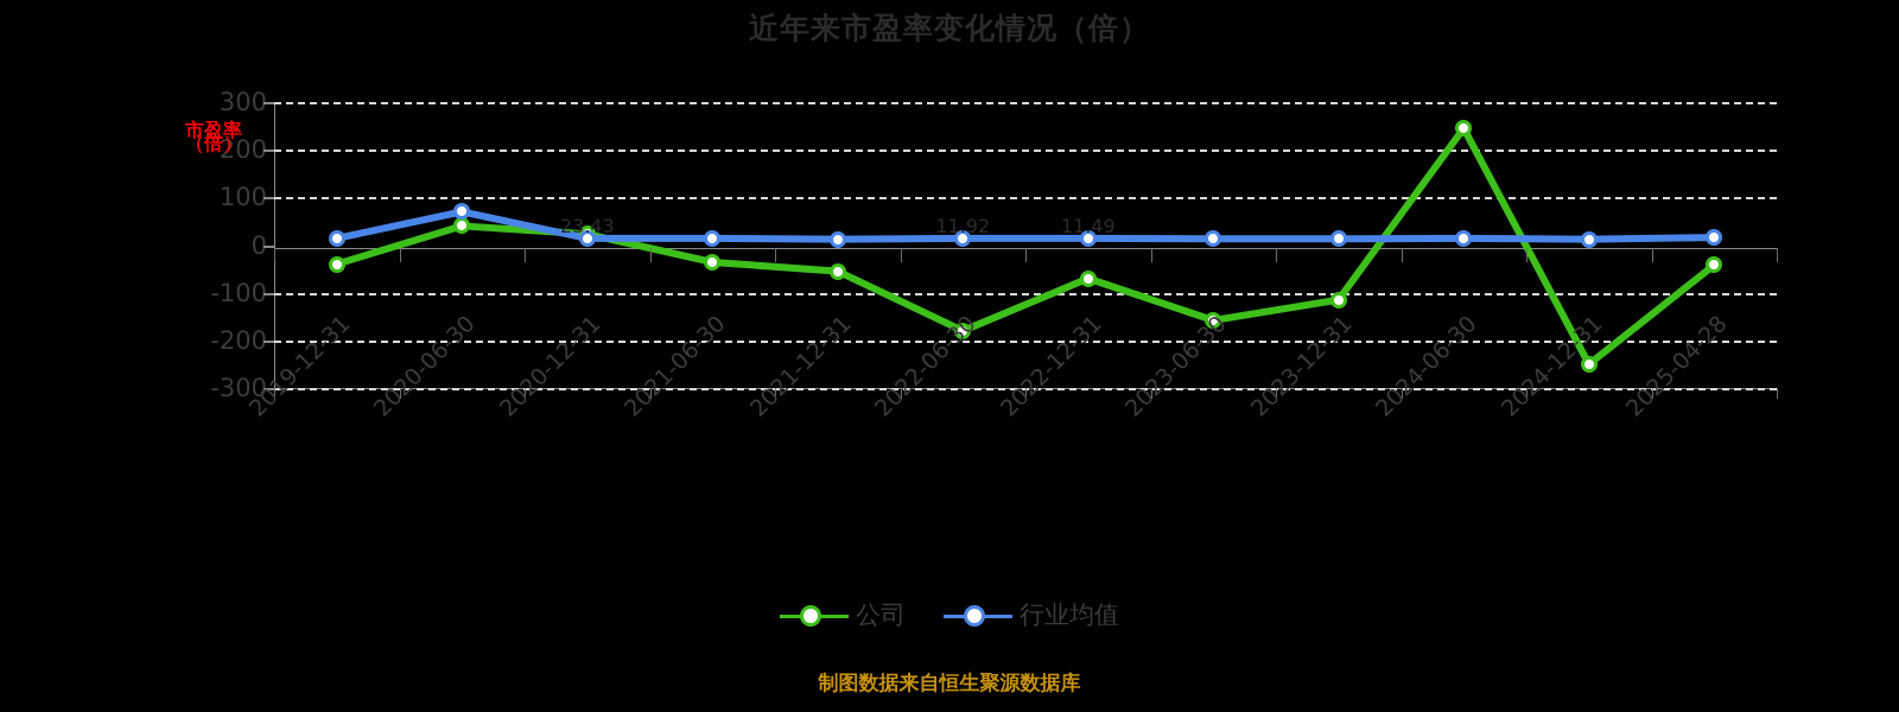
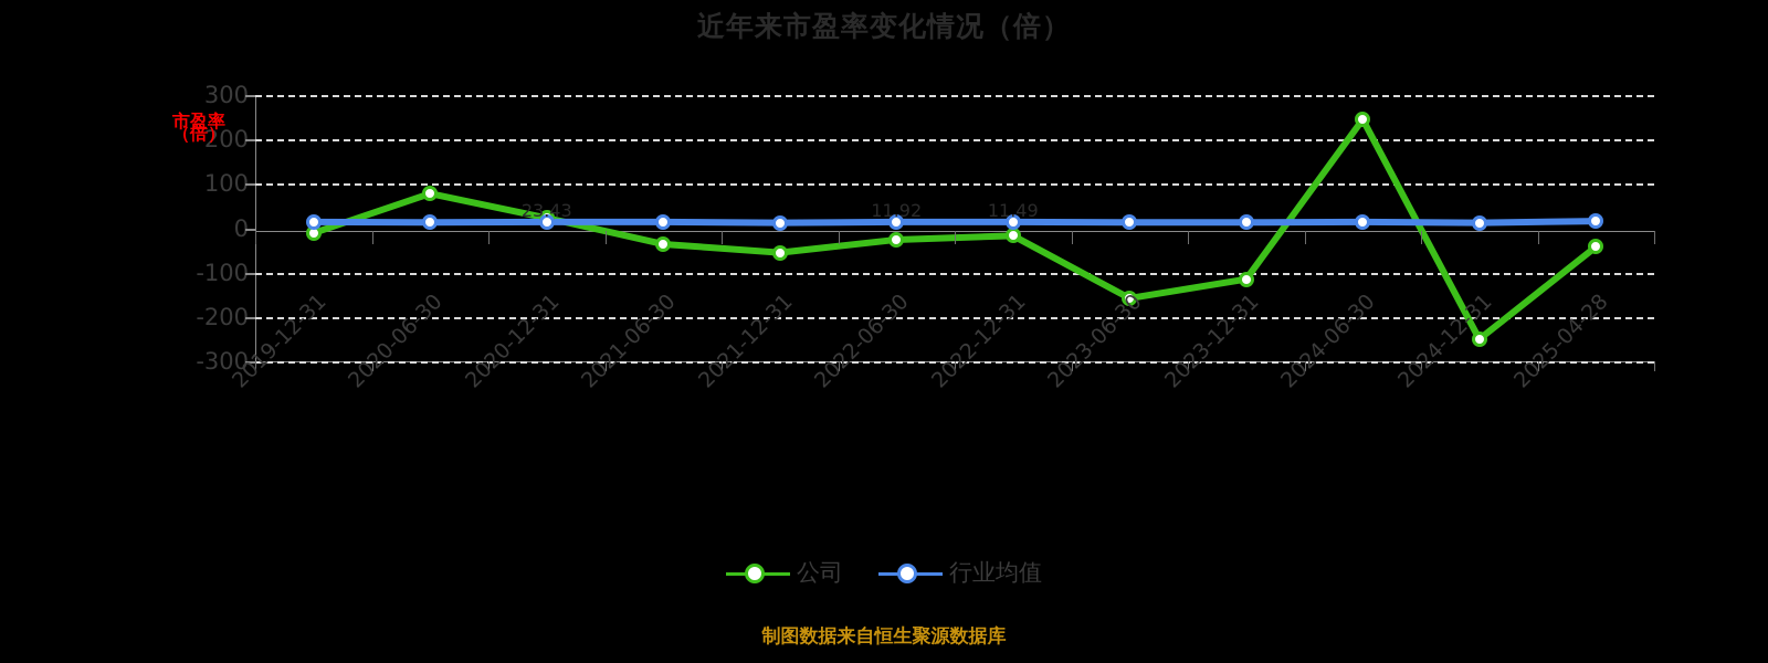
公司/2019-12-31: -40 -> -10
公司/2020-06-30: 40 -> 80
行业均值/2020-06-30: 70 -> 10
公司/2022-06-30: -180 -> -30
公司/2022-12-31: -70 -> -20
